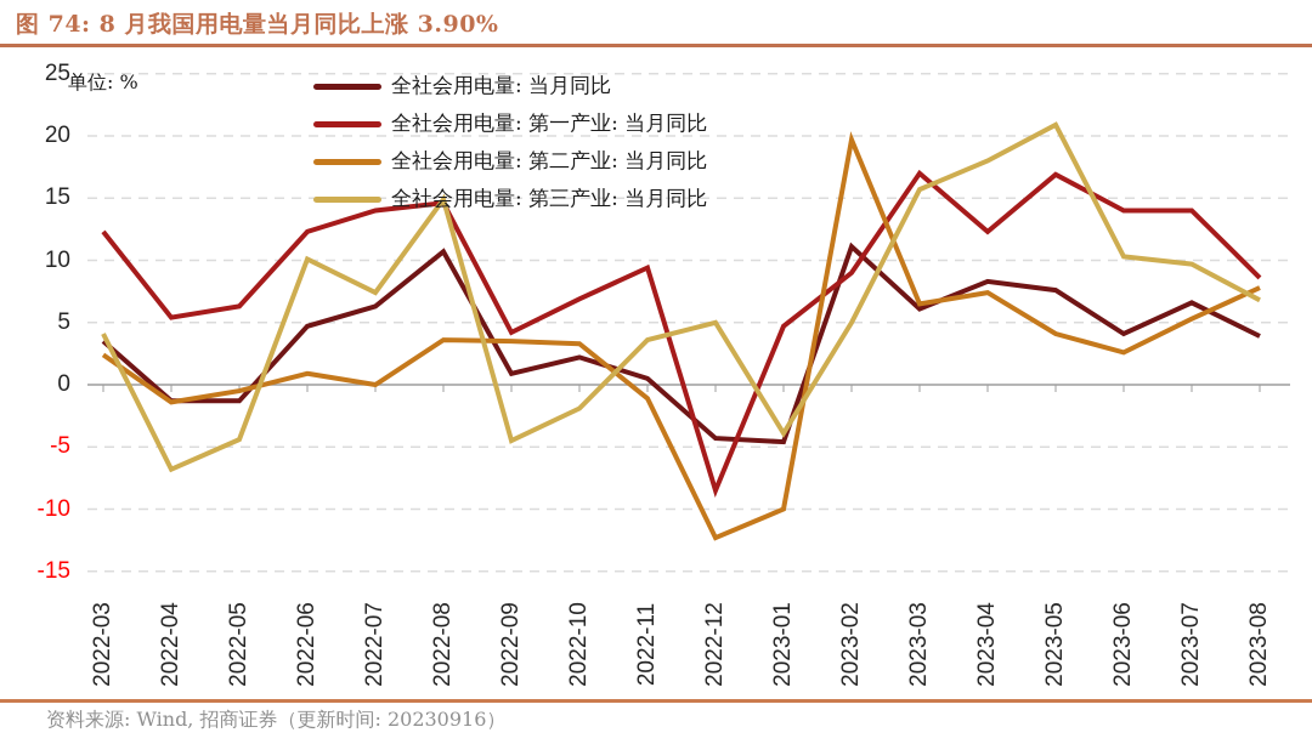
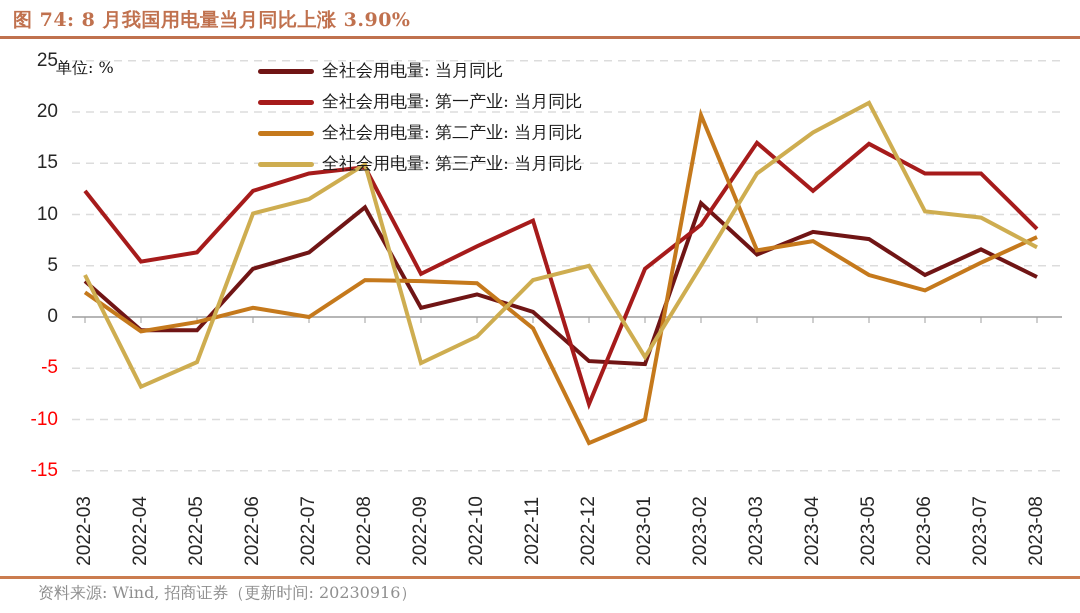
全社会用电量: 第三产业: 当月同比/2022-07: 7.4 -> 11.5
全社会用电量: 第三产业: 当月同比/2023-03: 15.7 -> 14.0
